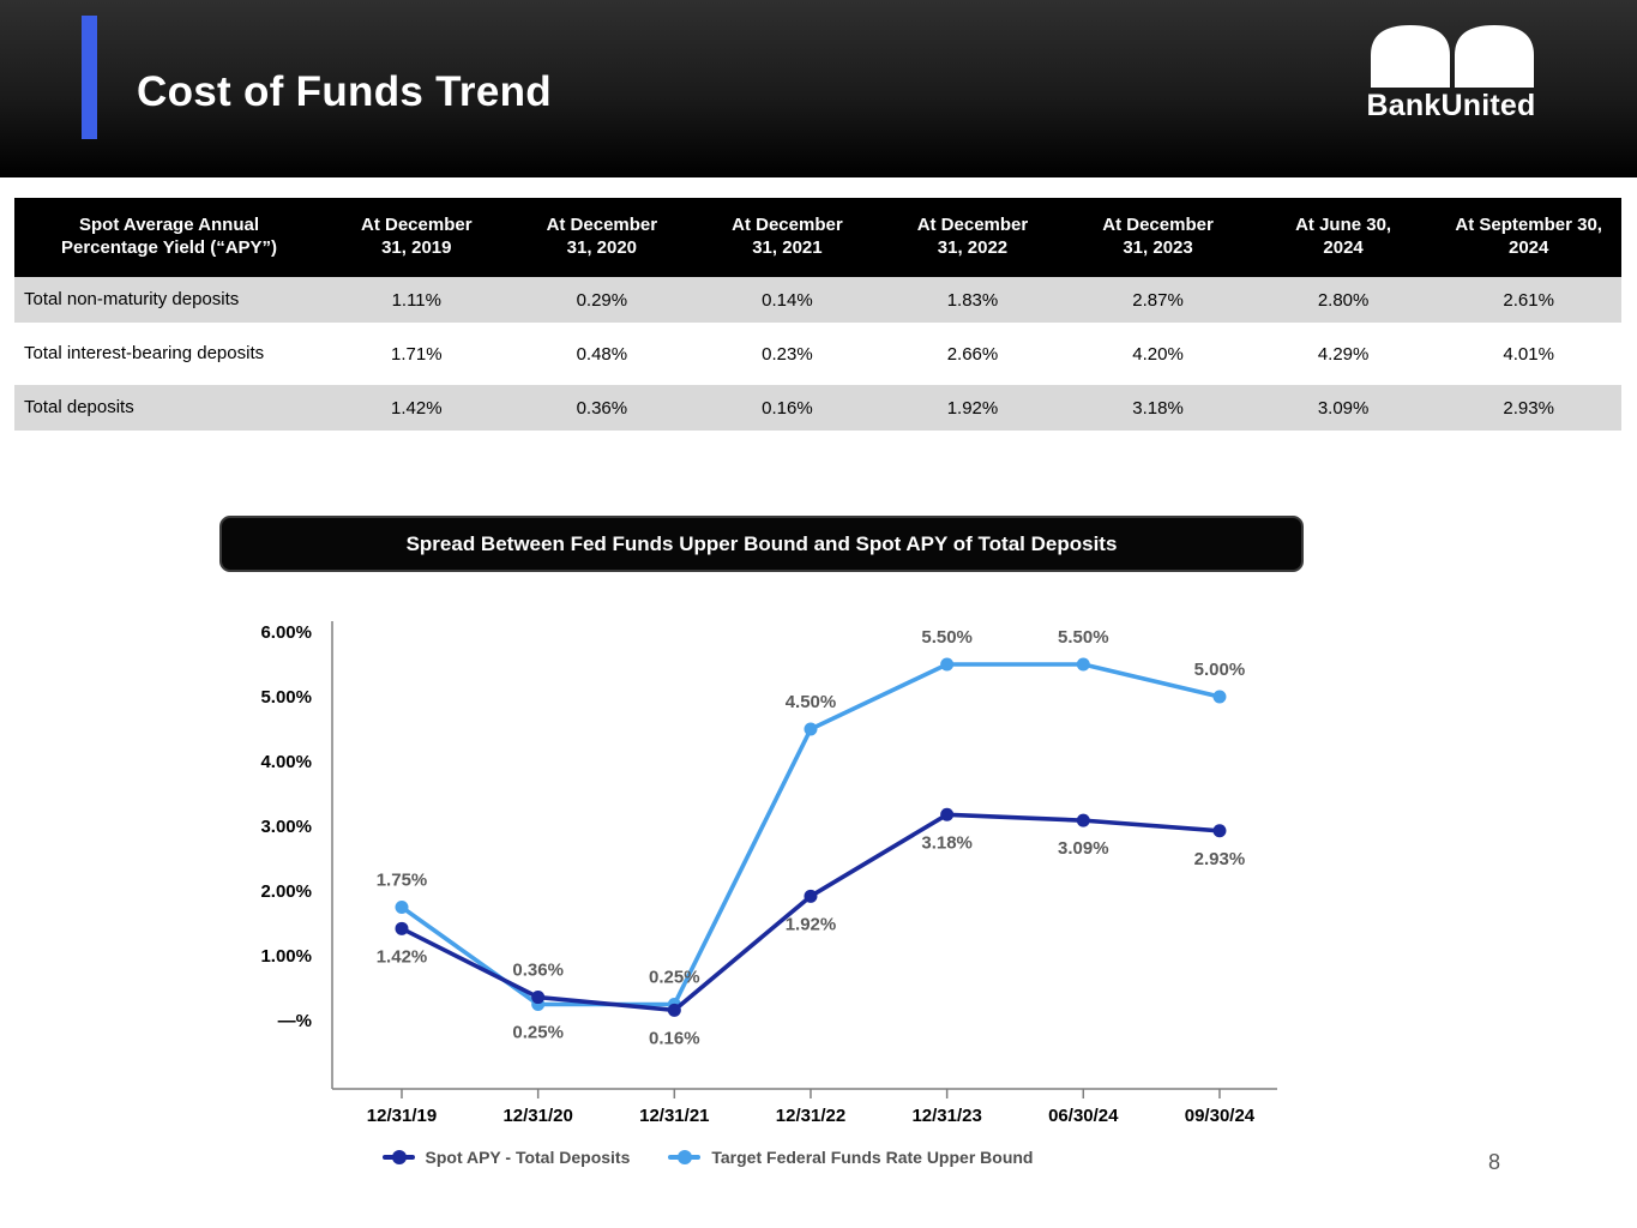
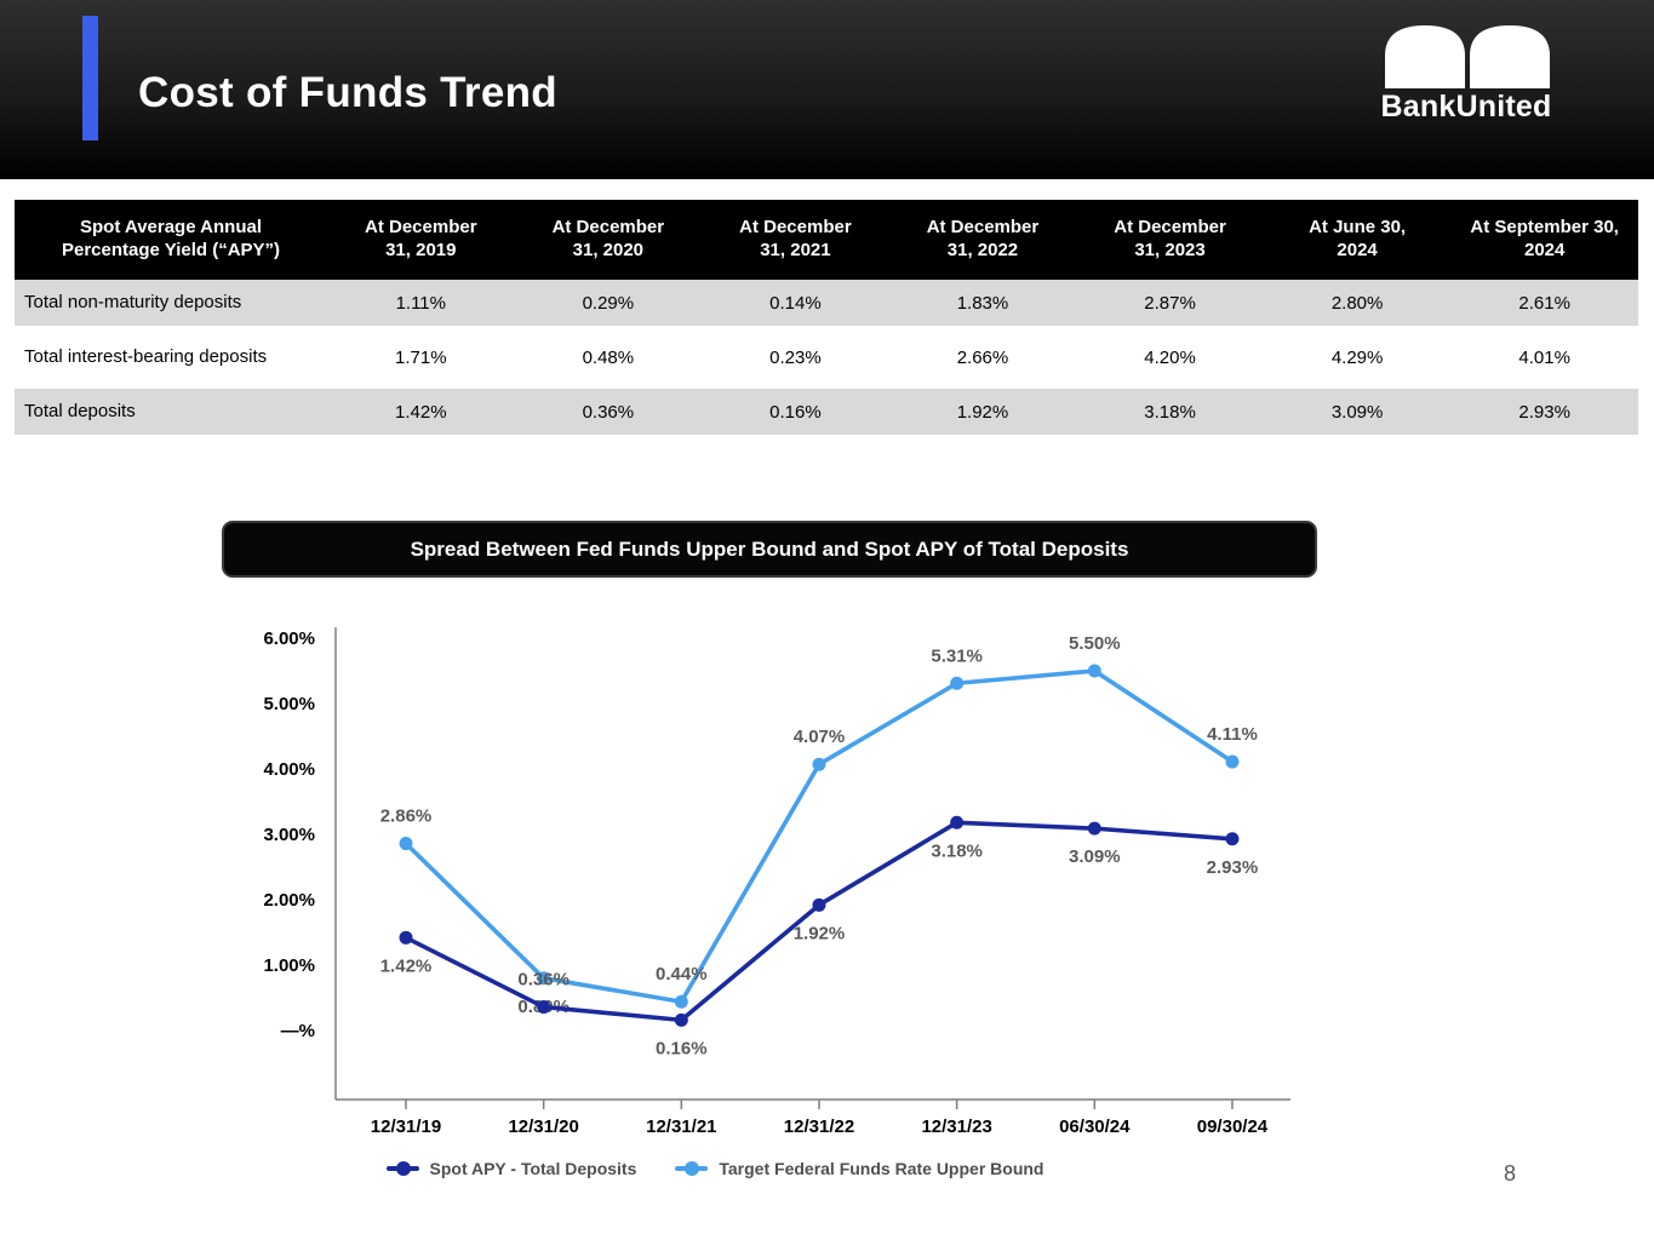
Target Federal Funds Rate Upper Bound/12/31/19: 1.75% -> 2.86%
Target Federal Funds Rate Upper Bound/12/31/20: 0.25% -> 0.80%
Target Federal Funds Rate Upper Bound/12/31/21: 0.25% -> 0.44%
Target Federal Funds Rate Upper Bound/12/31/22: 4.50% -> 4.07%
Target Federal Funds Rate Upper Bound/12/31/23: 5.50% -> 5.31%
Target Federal Funds Rate Upper Bound/09/30/24: 5.00% -> 4.11%
